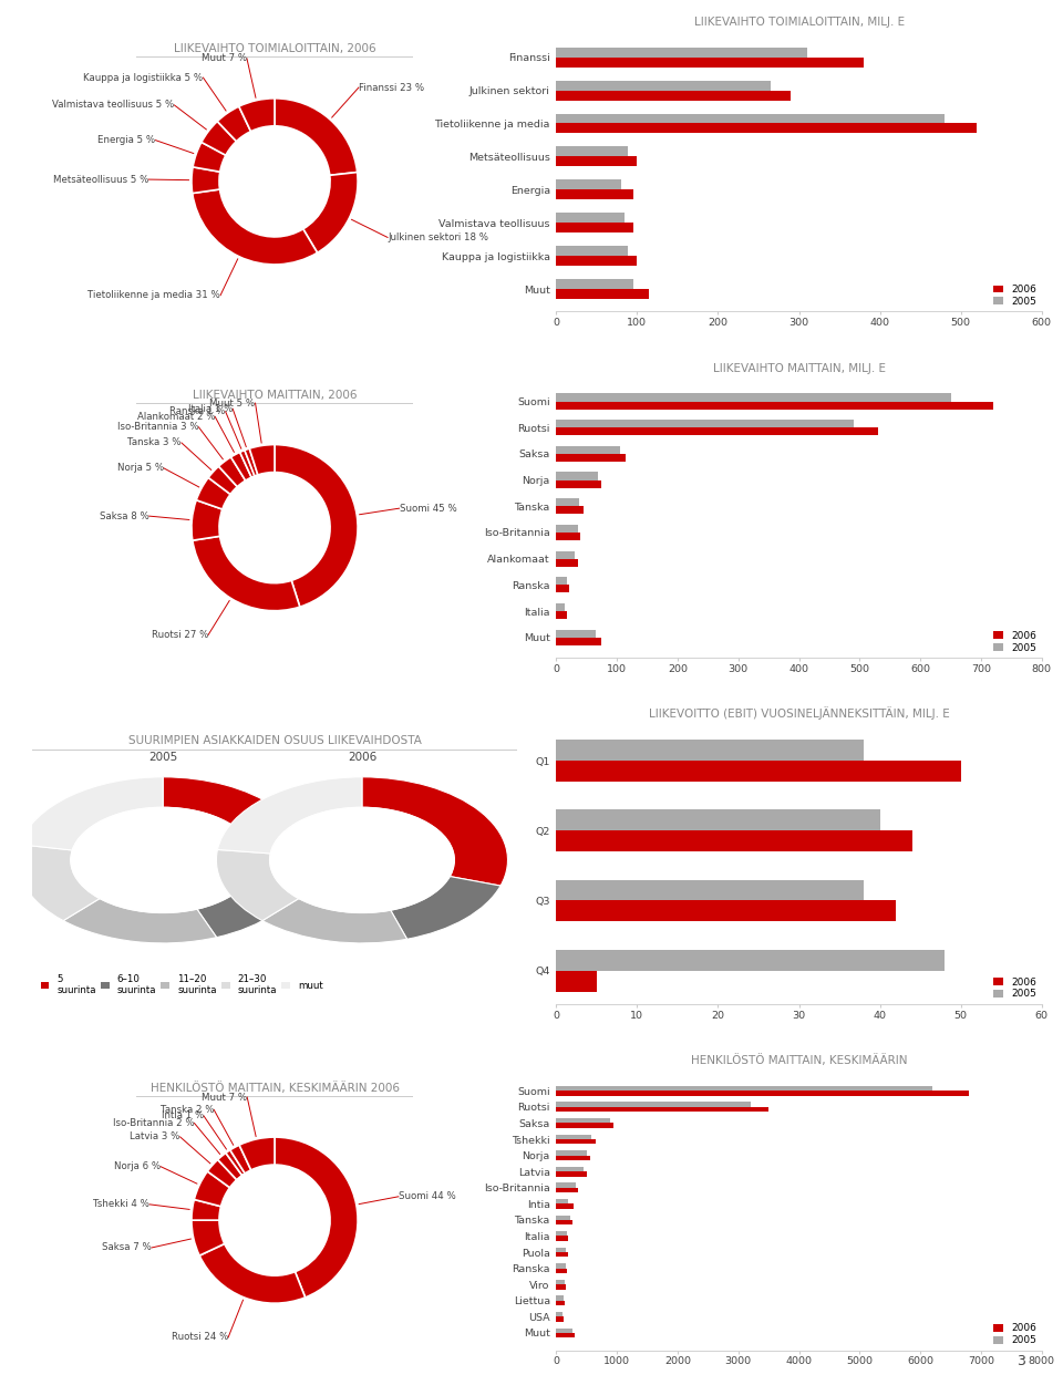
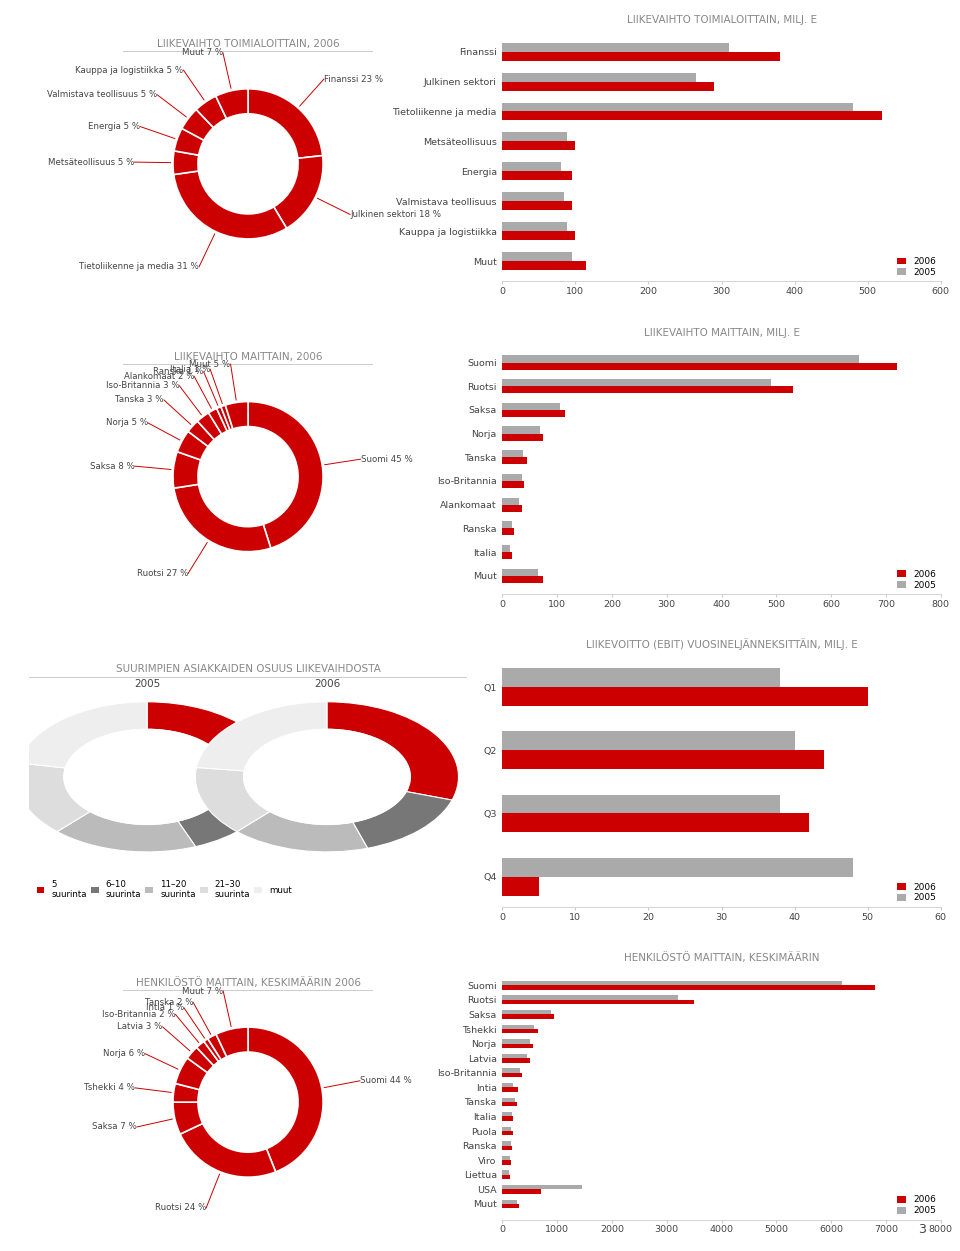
HENKILÖSTÖ MAITTAIN, KESKIMÄÄRIN/2005/USA: 110 -> 1460
HENKILÖSTÖ MAITTAIN, KESKIMÄÄRIN/2006/USA: 130 -> 700
